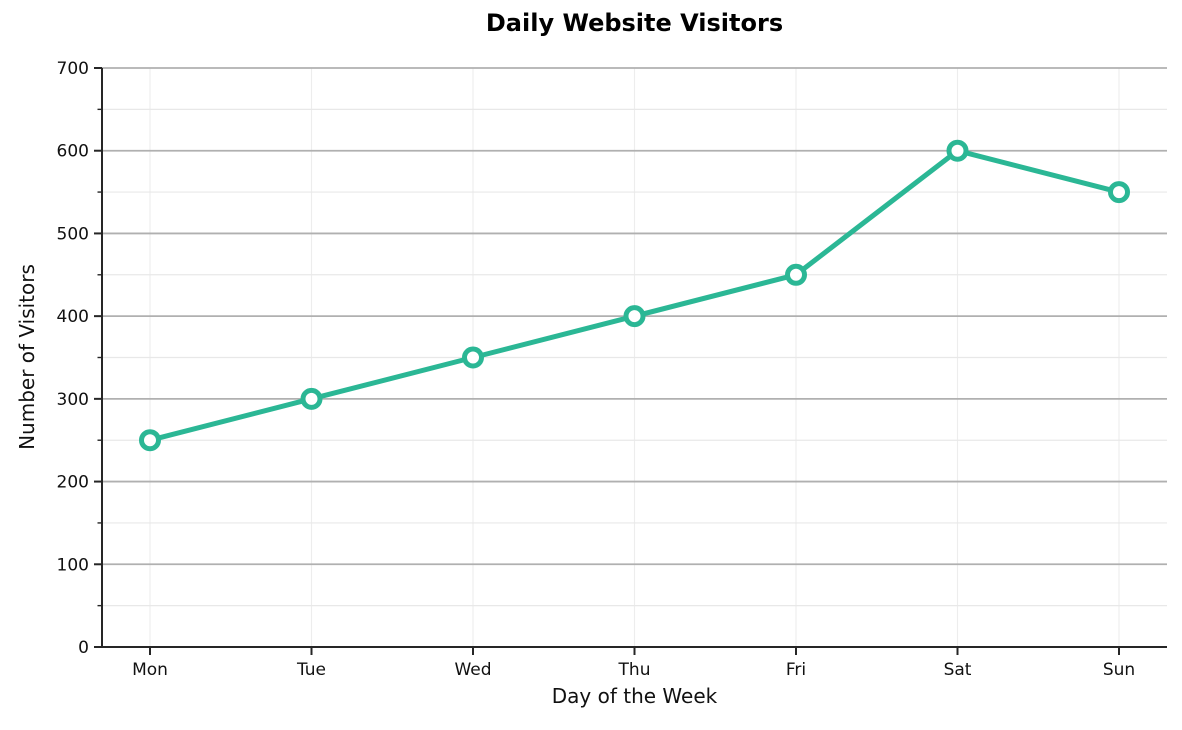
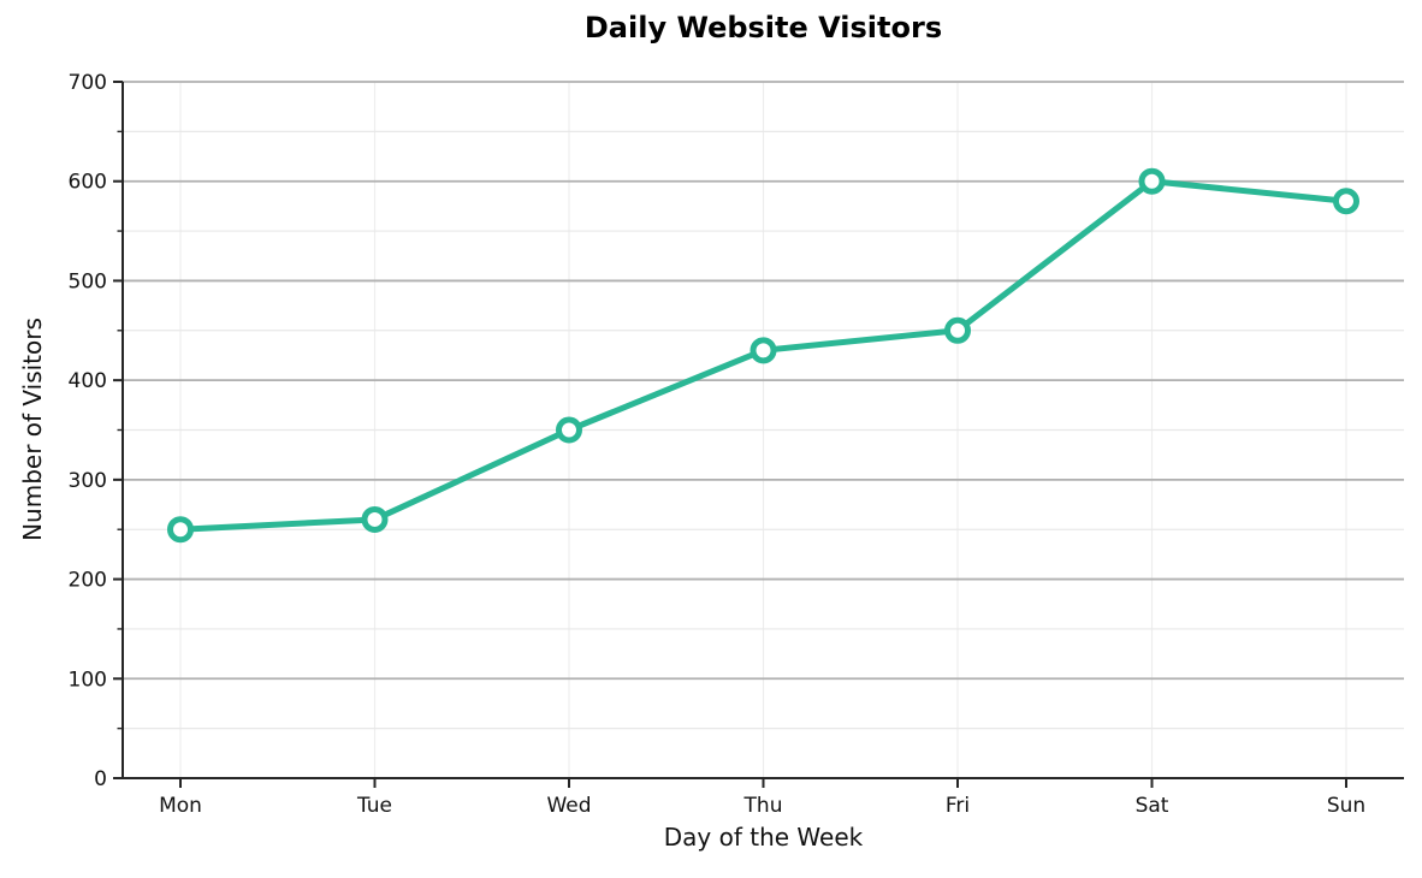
Tue: 300 -> 260
Thu: 400 -> 430
Sun: 550 -> 580
